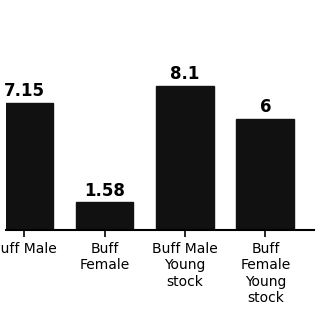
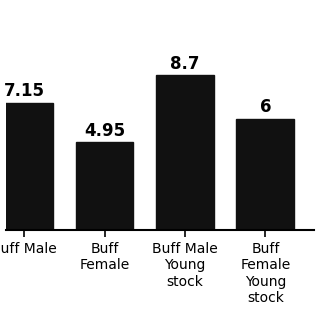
Buff Female: 1.58 -> 4.95
Buff Male Young stock: 8.1 -> 8.7
